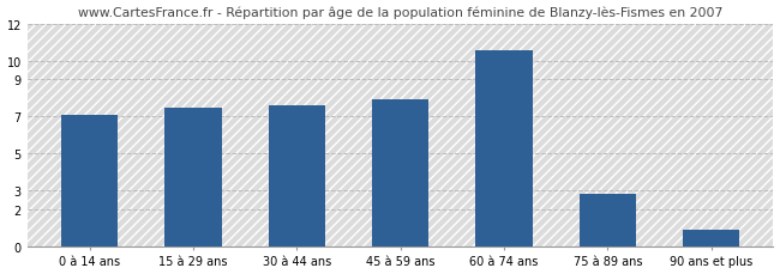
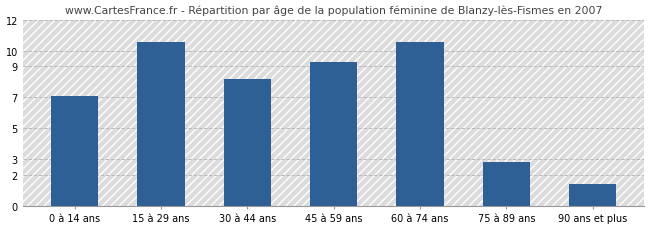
15 à 29 ans: 7.5 -> 10.6
30 à 44 ans: 7.6 -> 8.2
45 à 59 ans: 7.9 -> 9.3
90 ans et plus: 0.9 -> 1.4
